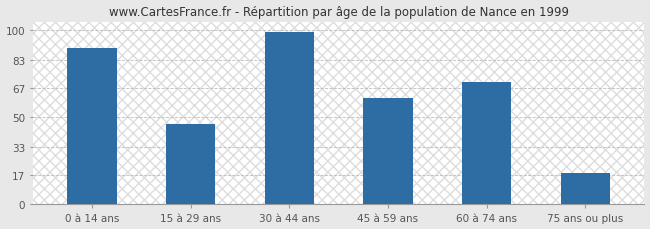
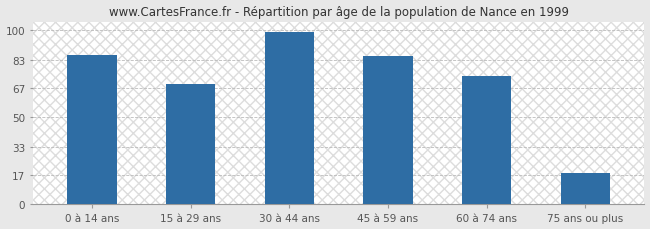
0 à 14 ans: 90 -> 86
15 à 29 ans: 46 -> 69
45 à 59 ans: 61 -> 85
60 à 74 ans: 70 -> 74
